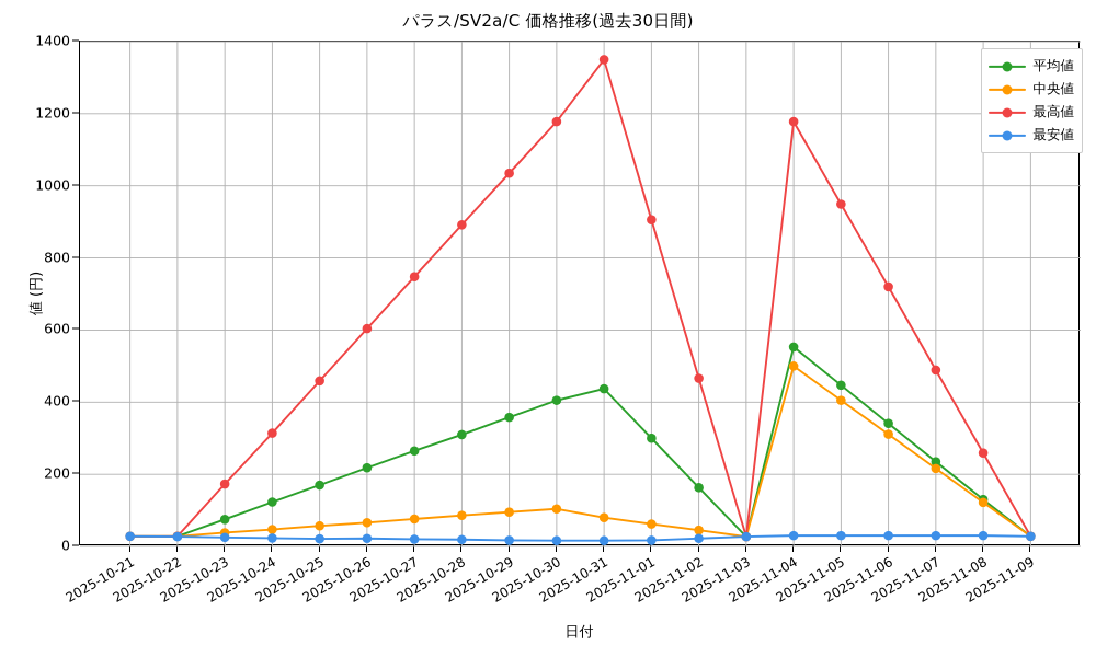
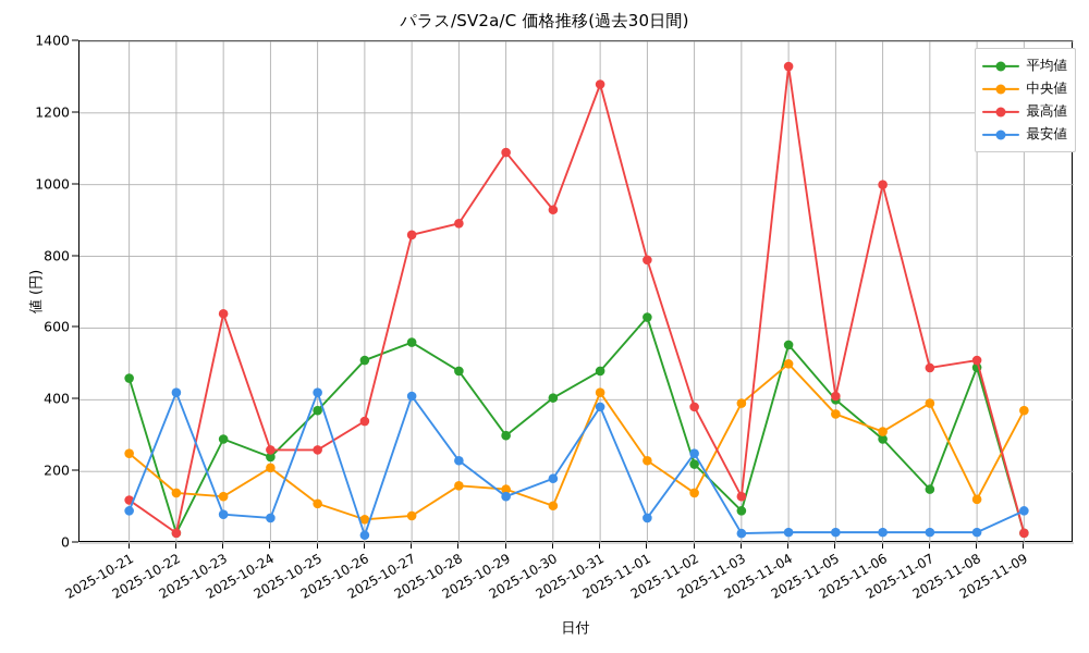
平均値/2025-10-21: 30 -> 460
中央値/2025-10-21: 30 -> 250
最高値/2025-10-21: 30 -> 120
最安値/2025-10-21: 30 -> 90
中央値/2025-10-22: 30 -> 140
最安値/2025-10-22: 30 -> 420
平均値/2025-10-23: 80 -> 290
中央値/2025-10-23: 40 -> 130
最高値/2025-10-23: 170 -> 640
最安値/2025-10-23: 20 -> 80
平均値/2025-10-24: 120 -> 240
中央値/2025-10-24: 50 -> 210
最高値/2025-10-24: 310 -> 260
最安値/2025-10-24: 20 -> 70
平均値/2025-10-25: 170 -> 370
中央値/2025-10-25: 60 -> 110
最高値/2025-10-25: 460 -> 260
最安値/2025-10-25: 20 -> 420
平均値/2025-10-26: 220 -> 510
最高値/2025-10-26: 600 -> 340
平均値/2025-10-27: 260 -> 560
最高値/2025-10-27: 750 -> 860
最安値/2025-10-27: 20 -> 410
平均値/2025-10-28: 310 -> 480
中央値/2025-10-28: 90 -> 160
最安値/2025-10-28: 20 -> 230
平均値/2025-10-29: 360 -> 300
中央値/2025-10-29: 100 -> 150
最高値/2025-10-29: 1040 -> 1090
最安値/2025-10-29: 20 -> 130
最高値/2025-10-30: 1180 -> 930
最安値/2025-10-30: 20 -> 180
平均値/2025-10-31: 440 -> 480
中央値/2025-10-31: 80 -> 420
最高値/2025-10-31: 1350 -> 1280
最安値/2025-10-31: 20 -> 380
平均値/2025-11-01: 300 -> 630
中央値/2025-11-01: 60 -> 230
最高値/2025-11-01: 910 -> 790
最安値/2025-11-01: 20 -> 70
平均値/2025-11-02: 160 -> 220
中央値/2025-11-02: 40 -> 140
最高値/2025-11-02: 470 -> 380
最安値/2025-11-02: 20 -> 250
平均値/2025-11-03: 30 -> 90
中央値/2025-11-03: 30 -> 390
最高値/2025-11-03: 30 -> 130
最高値/2025-11-04: 1180 -> 1330
平均値/2025-11-05: 450 -> 400
中央値/2025-11-05: 400 -> 360
最高値/2025-11-05: 950 -> 410
平均値/2025-11-06: 340 -> 290
最高値/2025-11-06: 720 -> 1000
平均値/2025-11-07: 240 -> 150
中央値/2025-11-07: 220 -> 390
平均値/2025-11-08: 130 -> 490
最高値/2025-11-08: 260 -> 510
中央値/2025-11-09: 30 -> 370
最安値/2025-11-09: 30 -> 90
